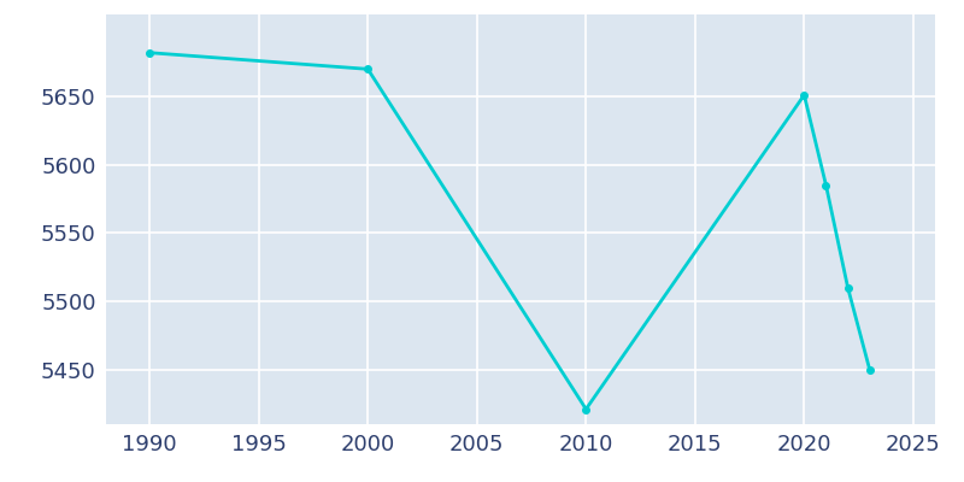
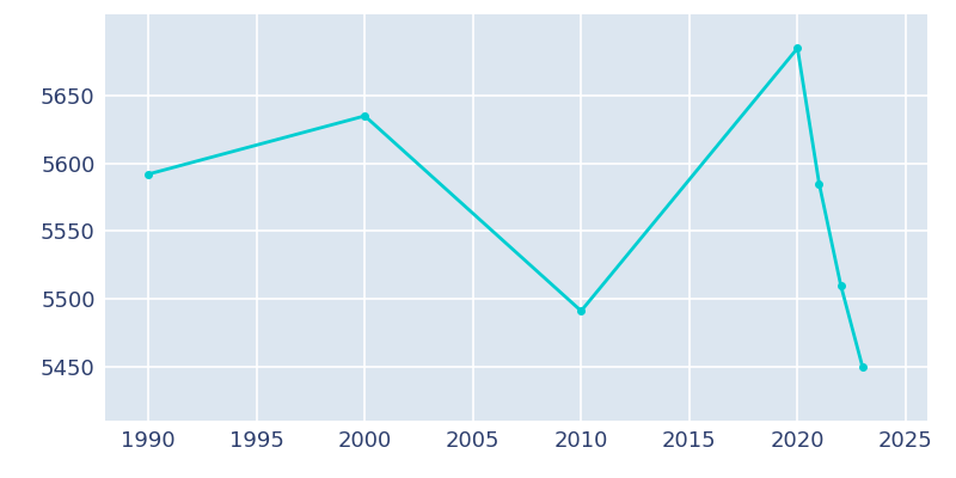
1990: 5682 -> 5592
2000: 5670 -> 5635
2010: 5421 -> 5491
2020: 5651 -> 5685
